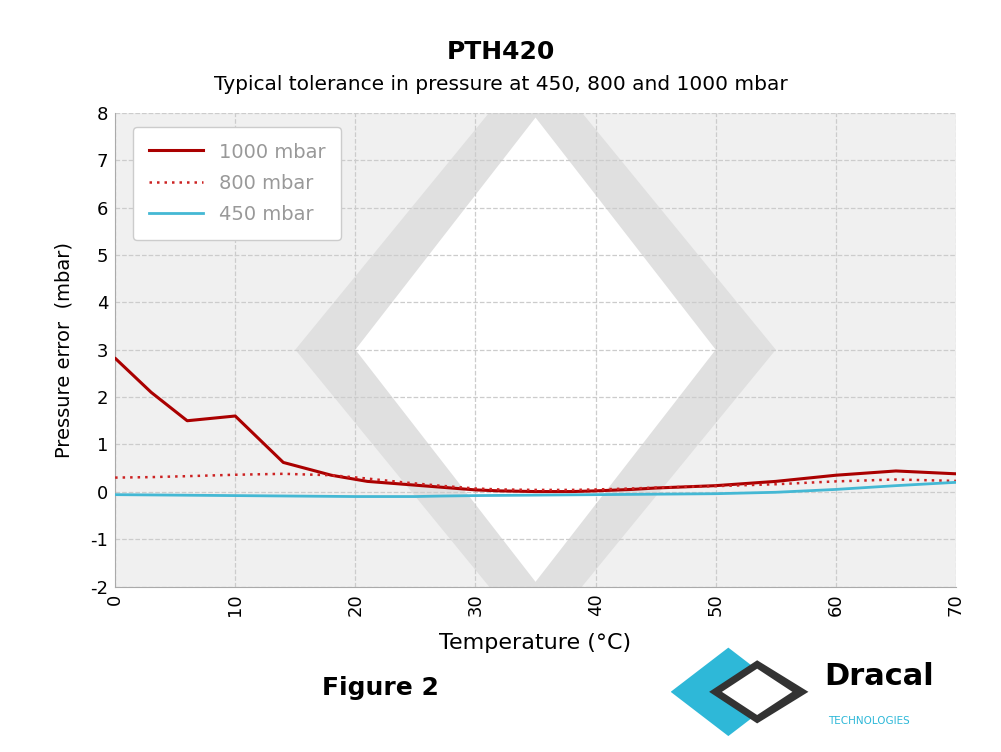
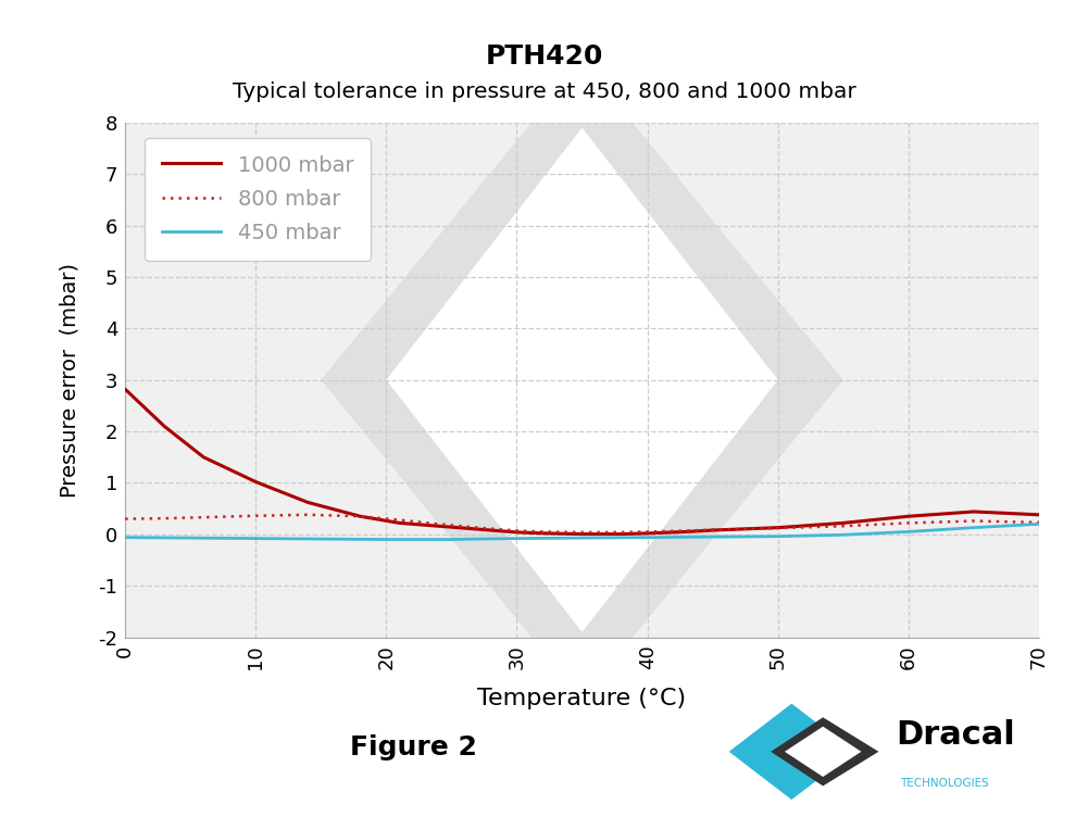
1000 mbar/10: 1.60 -> 1.02
